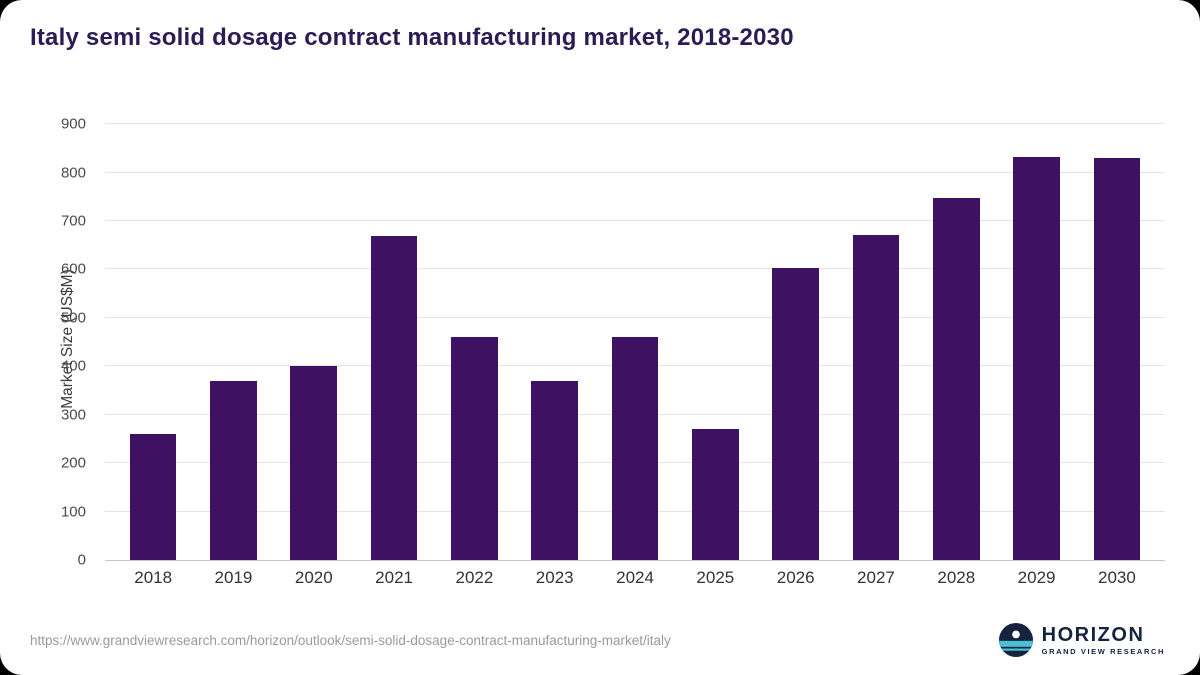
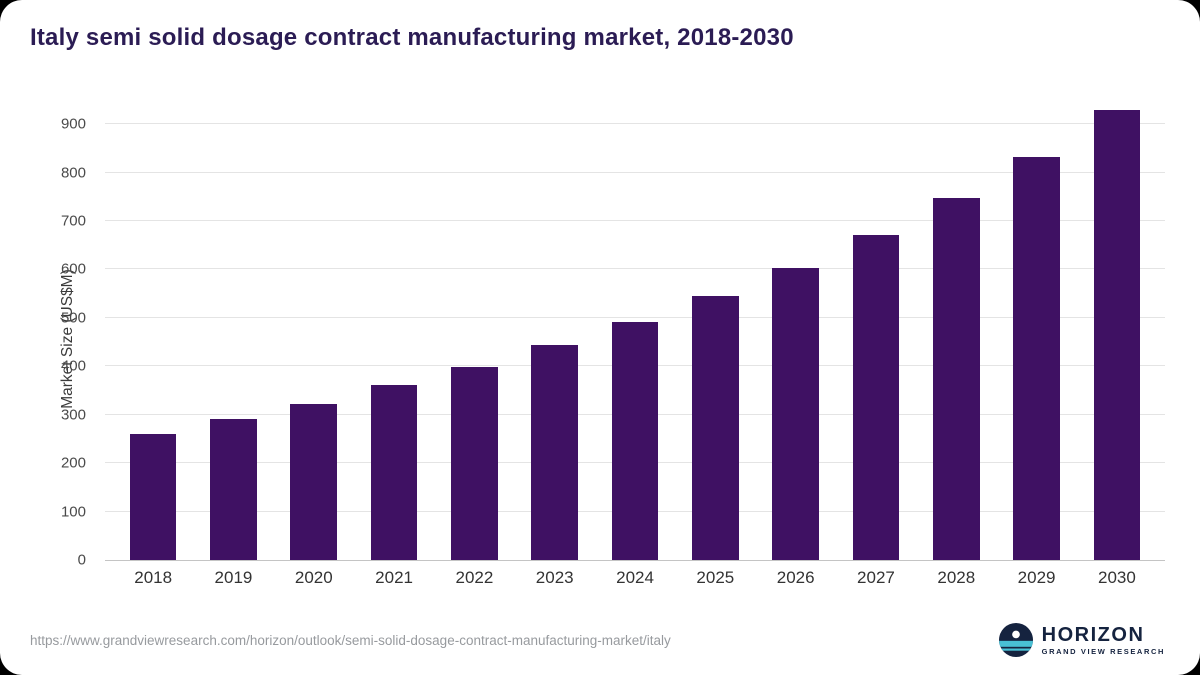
2019: 370 -> 290
2020: 400 -> 320
2021: 670 -> 360
2022: 460 -> 400
2023: 370 -> 440
2024: 460 -> 490
2025: 270 -> 550
2030: 830 -> 930
